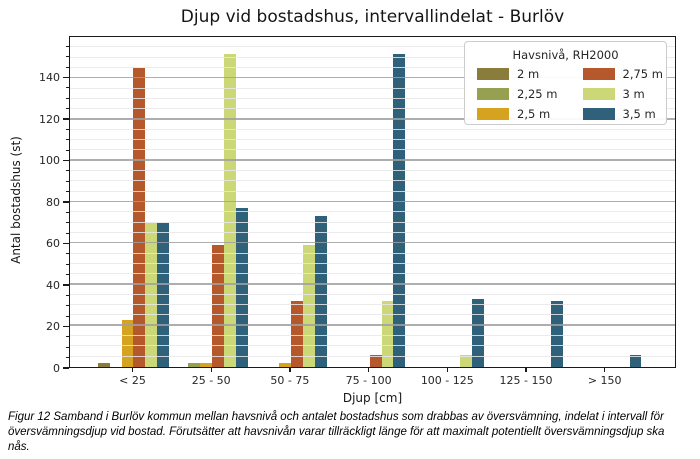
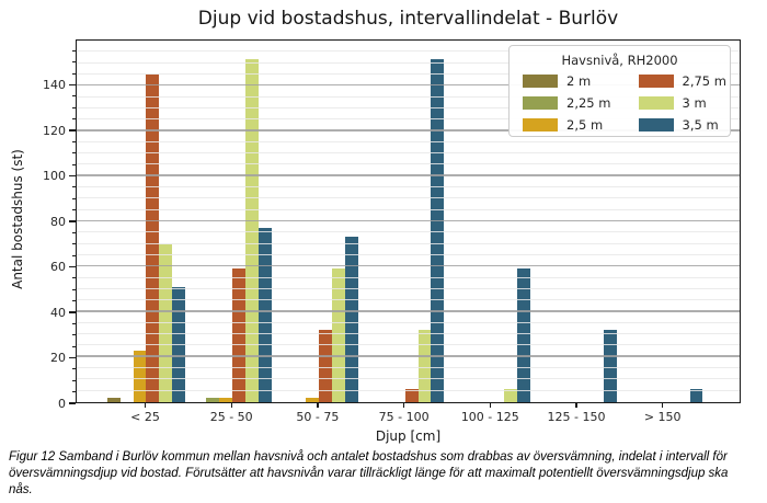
3,5 m/< 25: 70 -> 51
3,5 m/100 - 125: 33 -> 59
